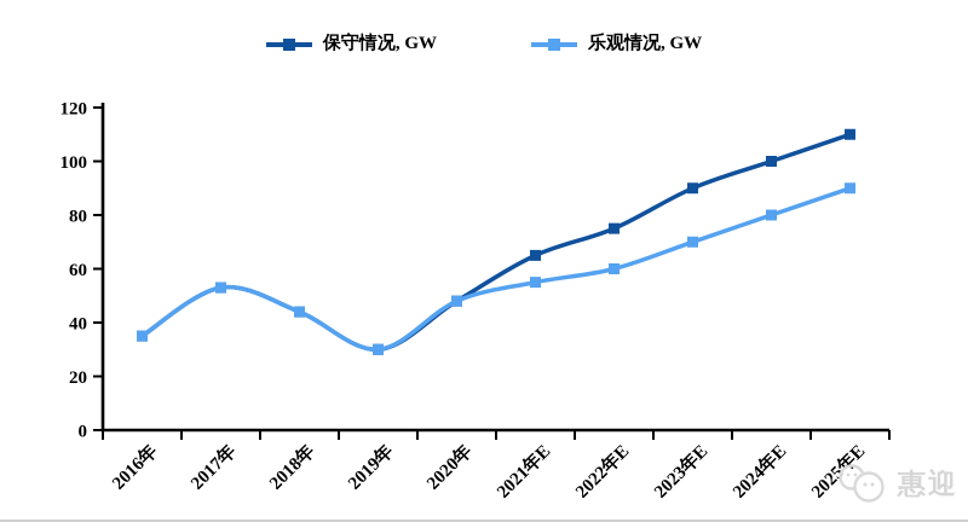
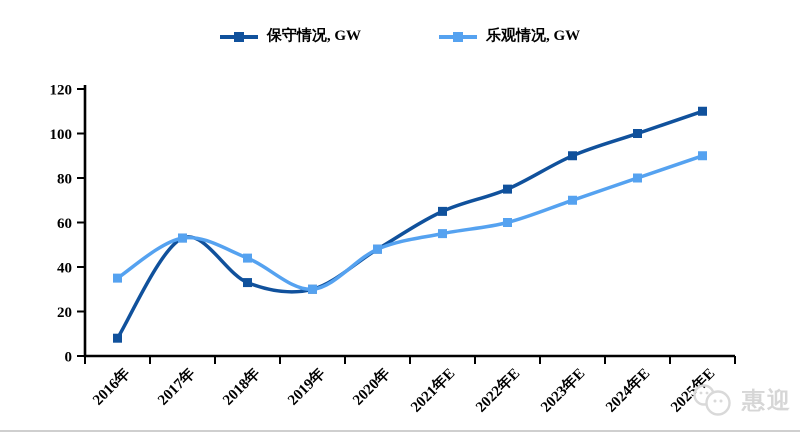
保守情况, GW/2016年: 35 -> 8
保守情况, GW/2018年: 44 -> 33
